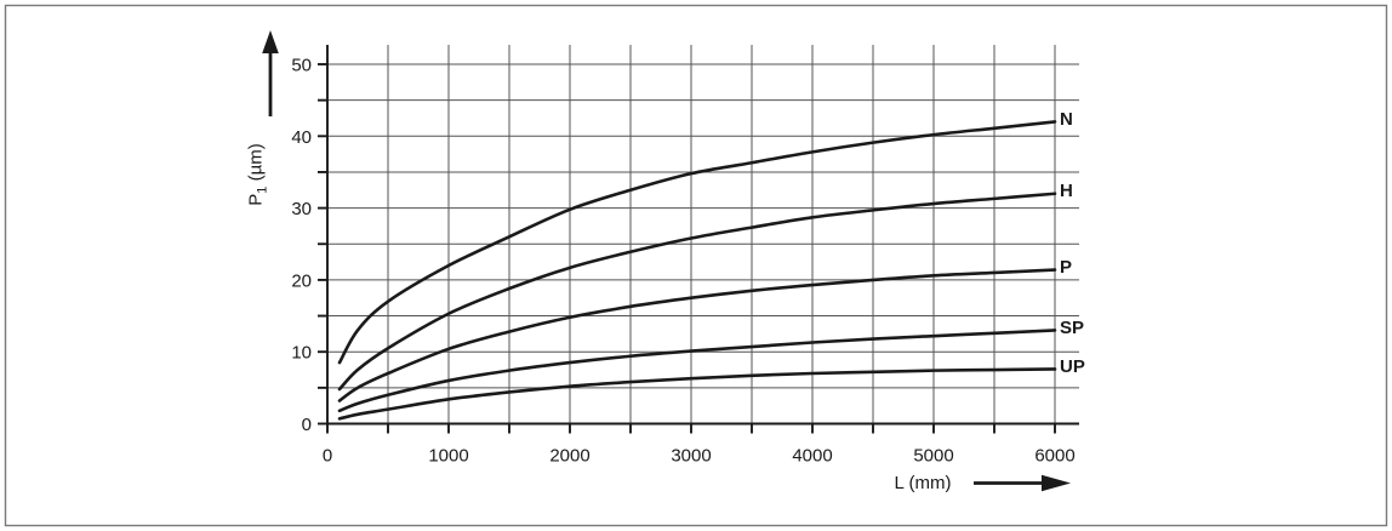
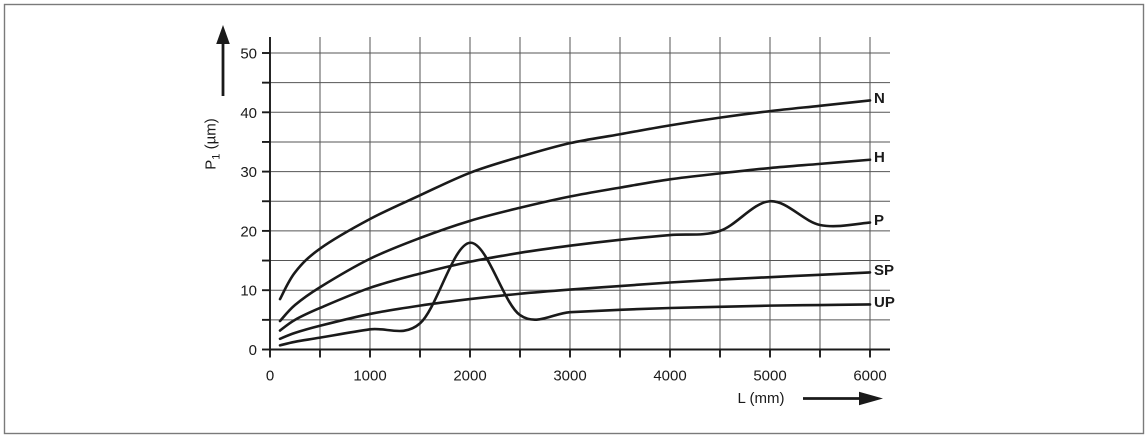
UP/2000: 5 -> 18
P/5000: 21 -> 25
